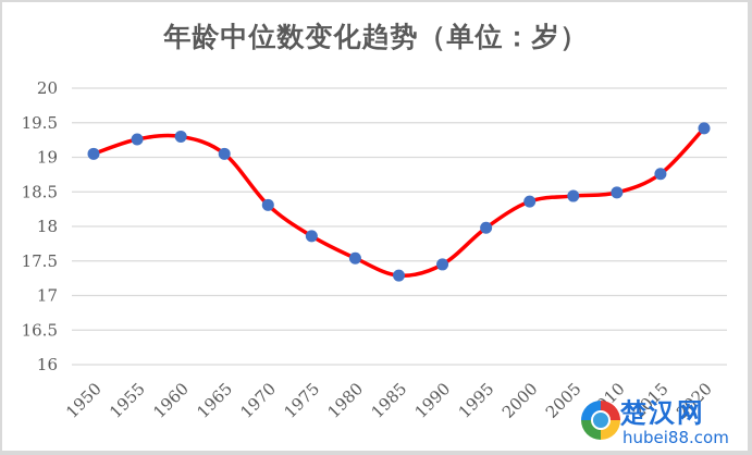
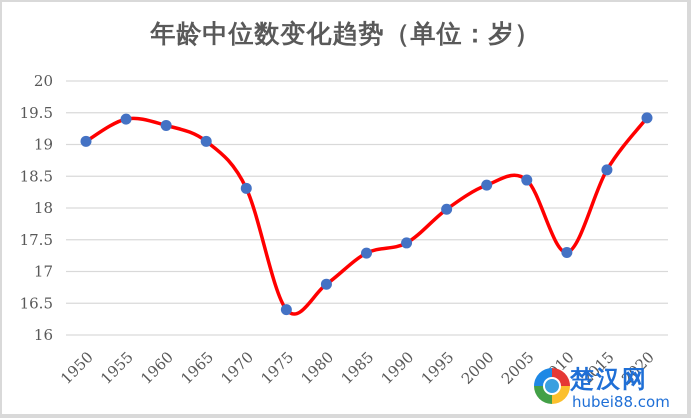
1955: 19.3 -> 19.4
1975: 17.9 -> 16.4
1980: 17.5 -> 16.8
2010: 18.5 -> 17.3
2015: 18.8 -> 18.6
